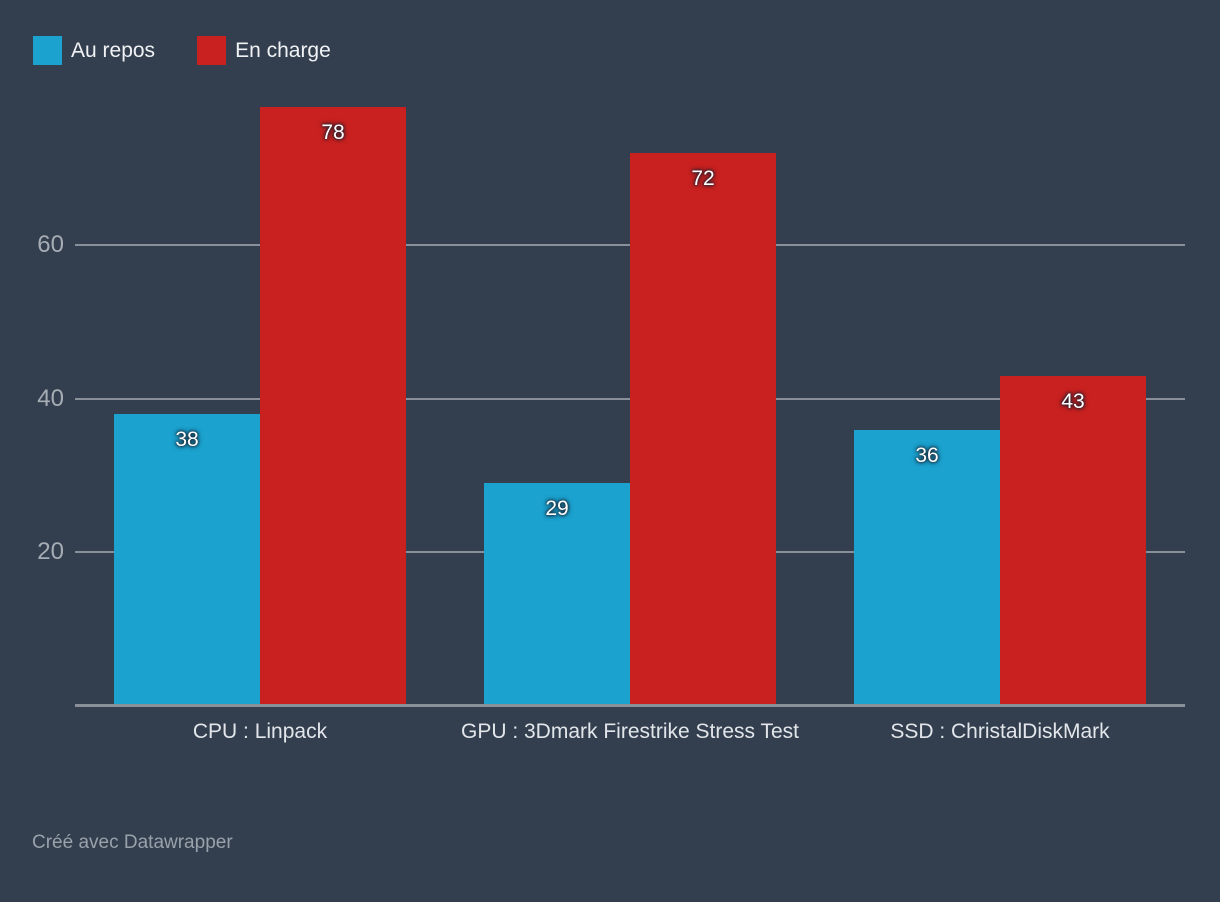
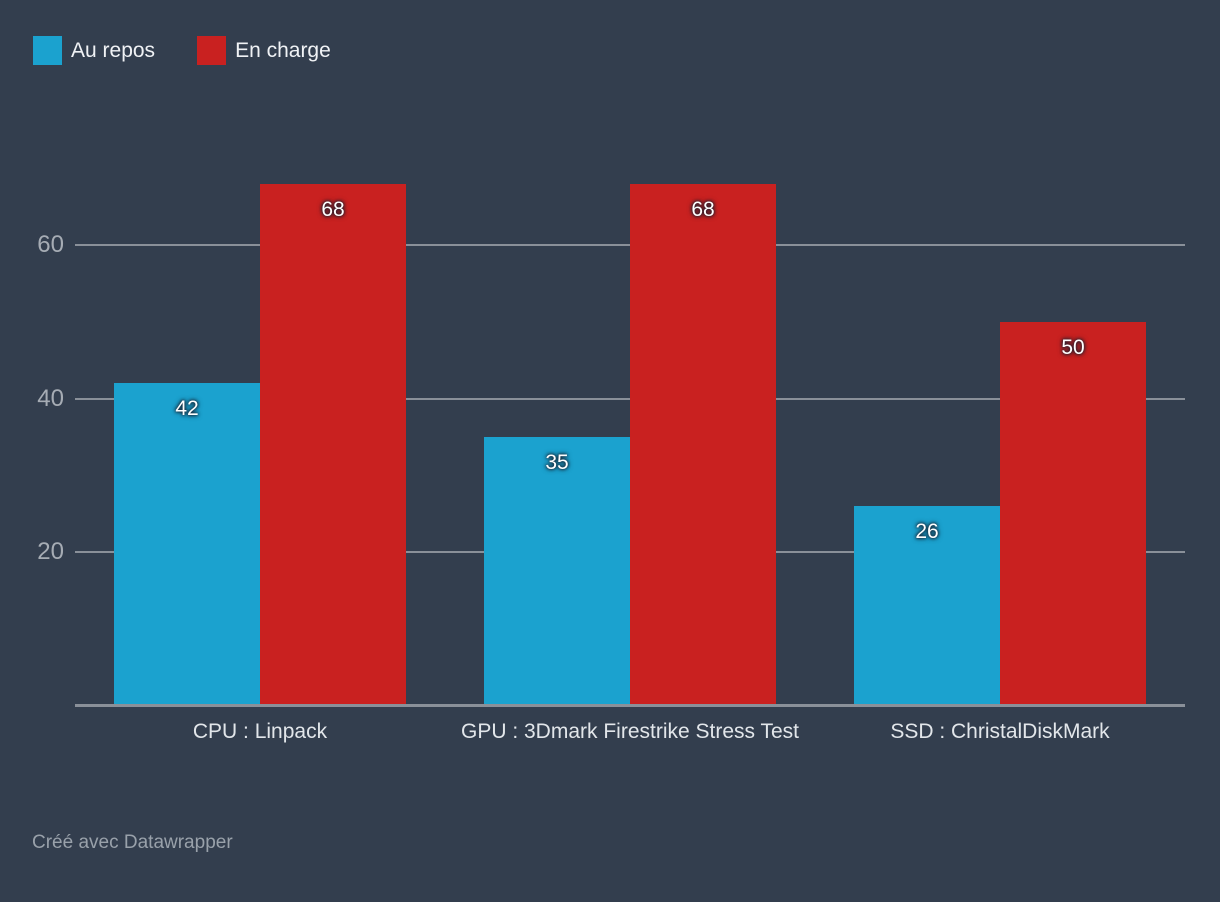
Au repos/CPU : Linpack: 38 -> 42
En charge/CPU : Linpack: 78 -> 68
Au repos/GPU : 3Dmark Firestrike Stress Test: 29 -> 35
En charge/GPU : 3Dmark Firestrike Stress Test: 72 -> 68
Au repos/SSD : ChristalDiskMark: 36 -> 26
En charge/SSD : ChristalDiskMark: 43 -> 50
